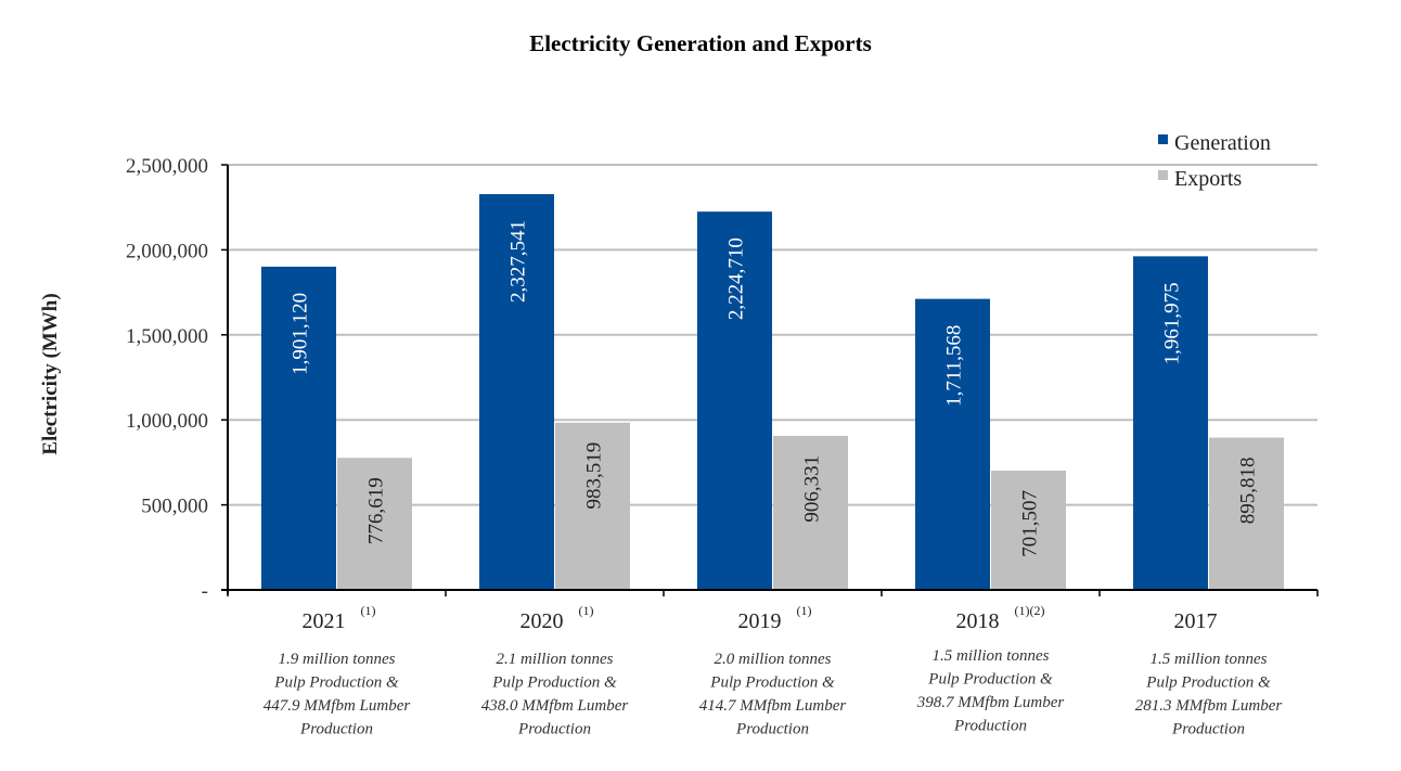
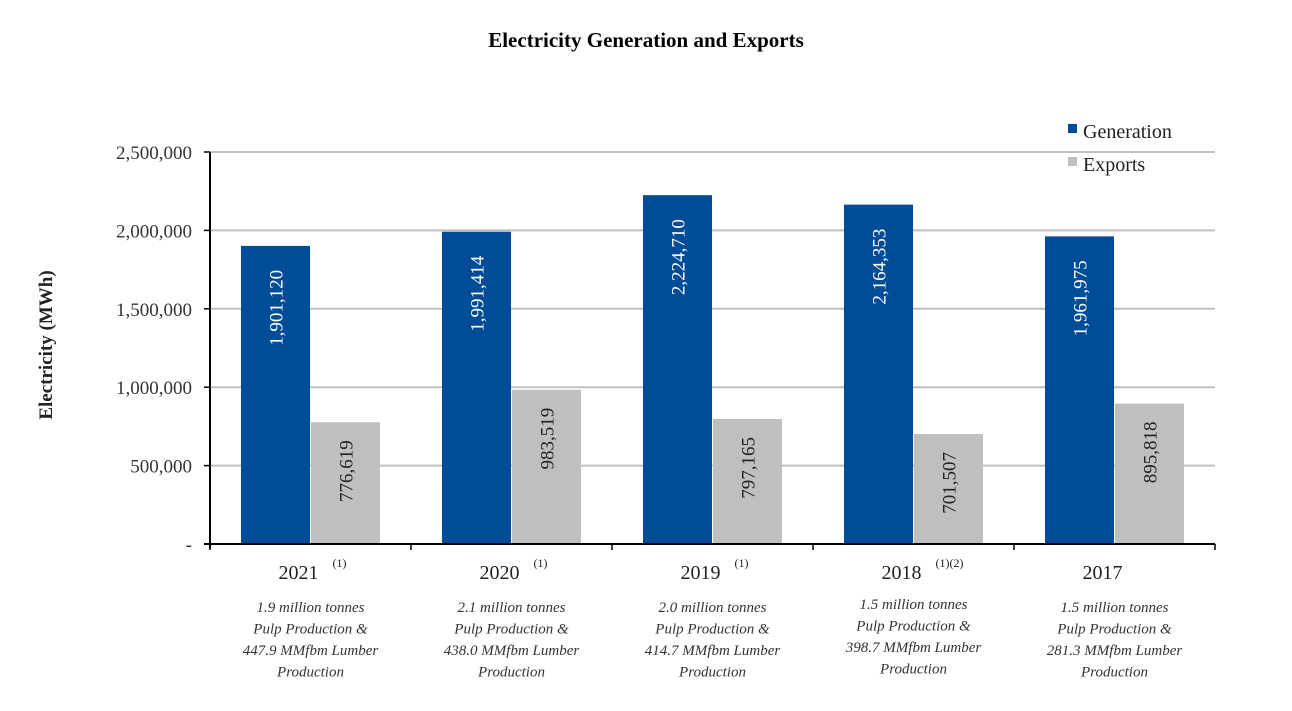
Generation/2020: 2,327,541 -> 1,991,414
Exports/2019: 906,331 -> 797,165
Generation/2018: 1,711,568 -> 2,164,353
